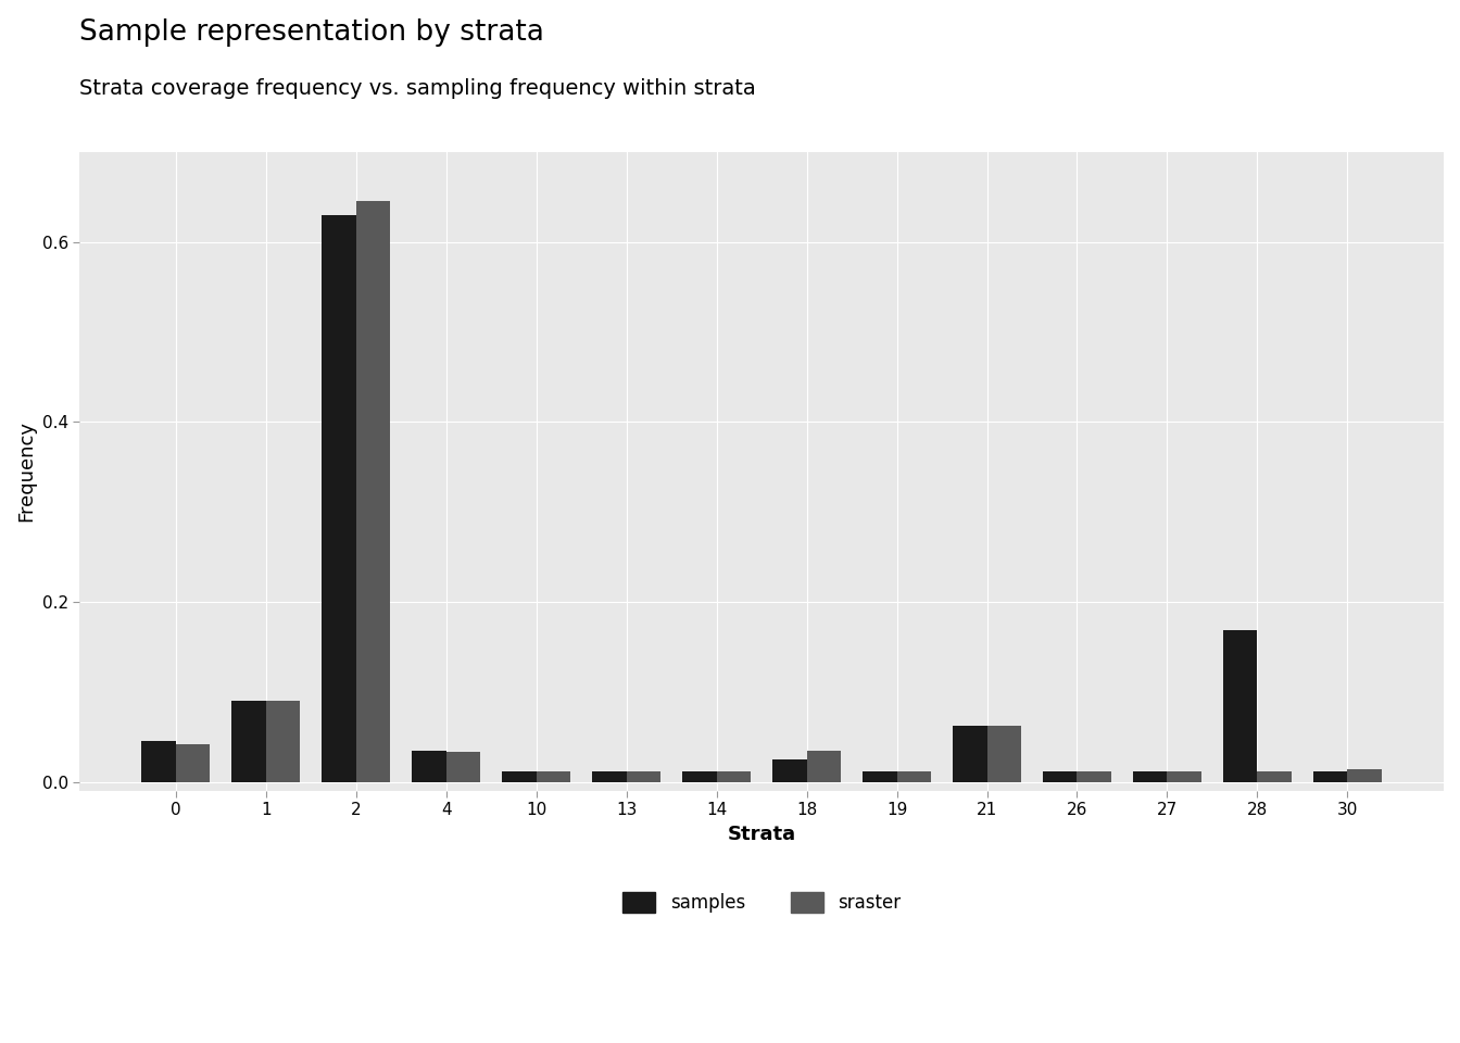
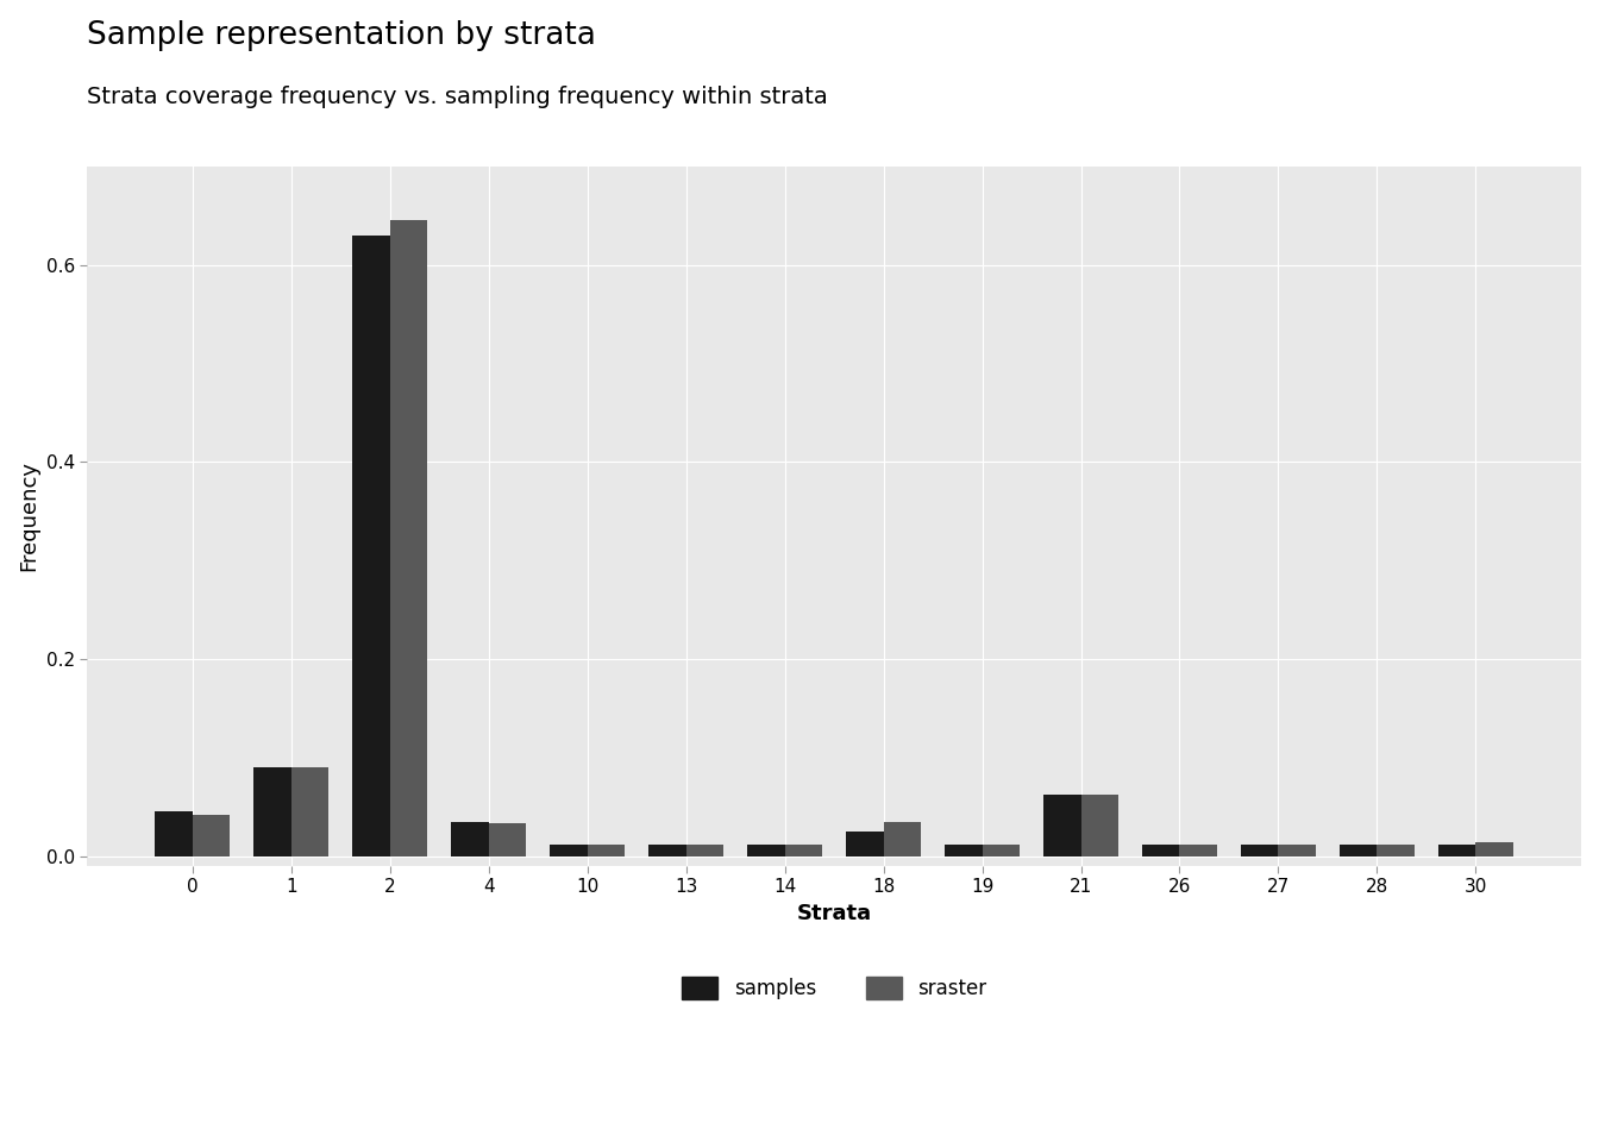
samples/28: 0.168 -> 0.012
